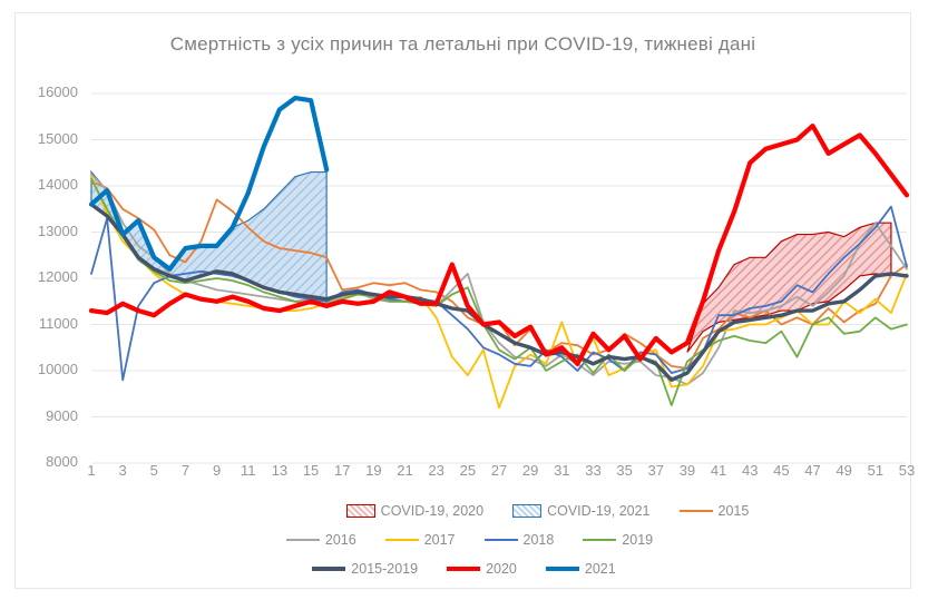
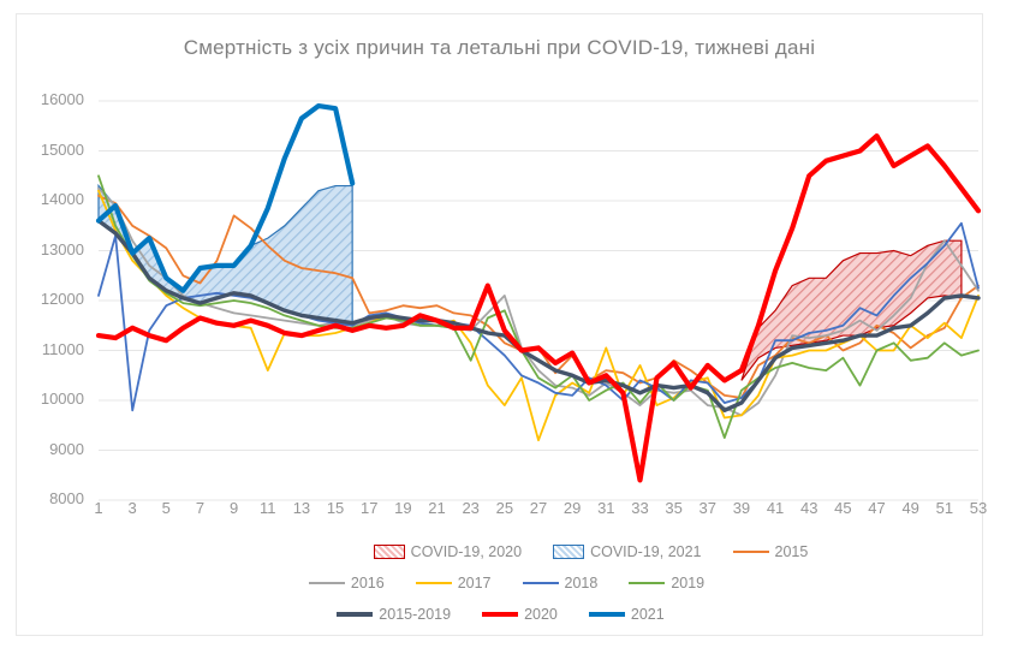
2019/1: 14200 -> 14500
2017/11: 11400 -> 10600
2019/23: 11400 -> 10800
2020/33: 10800 -> 8400
2015/47: 11000 -> 11500
